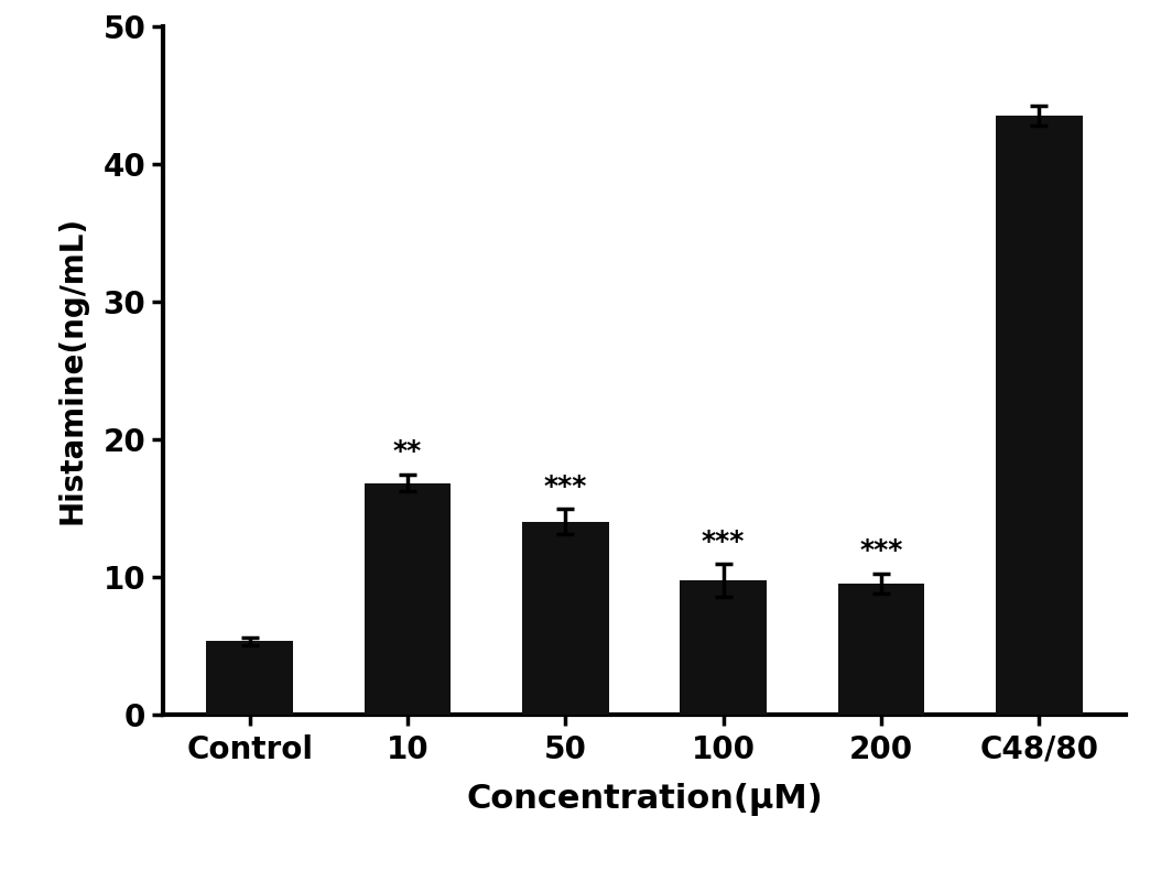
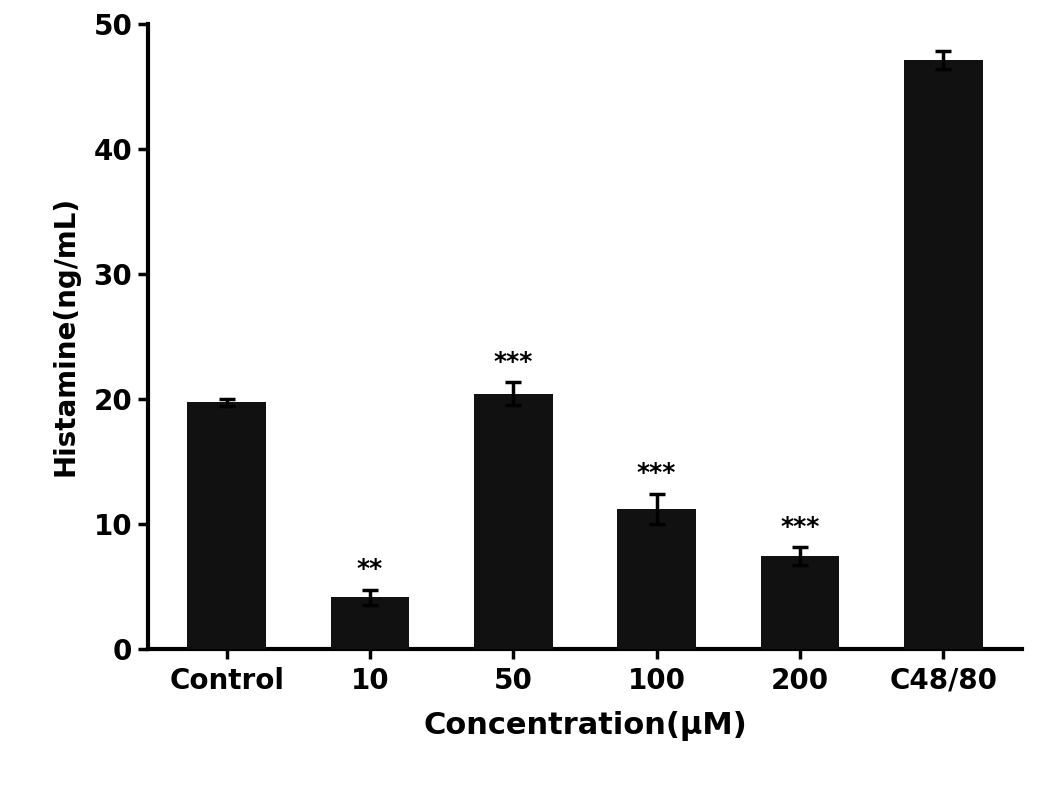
Control: 5.3 -> 19.7
10: 16.8 -> 4.1
50: 14.0 -> 20.4
100: 9.7 -> 11.2
200: 9.5 -> 7.4
C48/80: 43.5 -> 47.1
